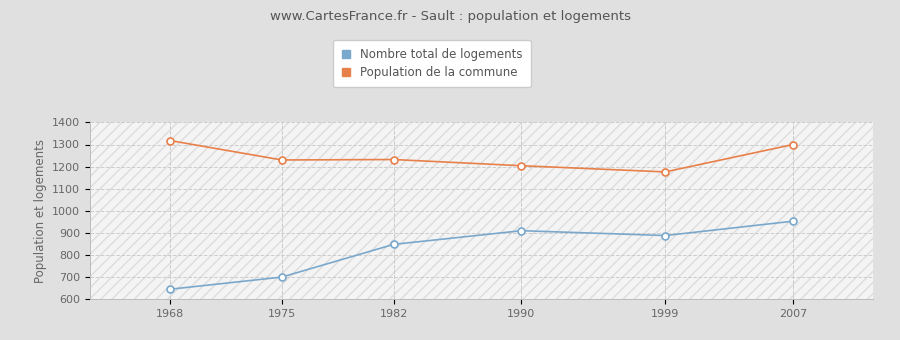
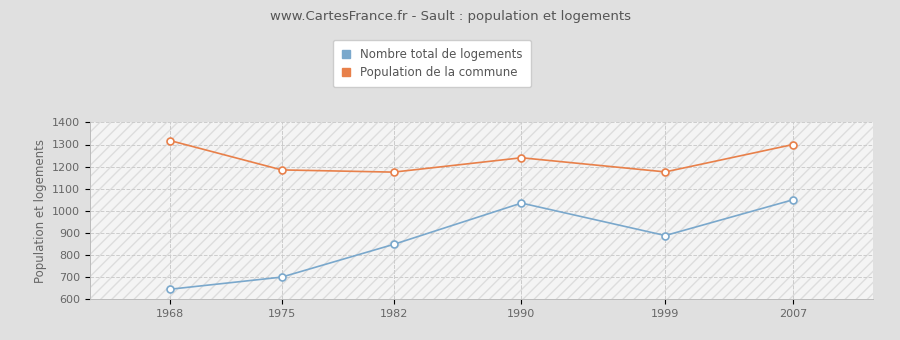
Population de la commune/1975: 1230 -> 1185
Population de la commune/1982: 1232 -> 1175
Nombre total de logements/1990: 910 -> 1035
Population de la commune/1990: 1204 -> 1240
Nombre total de logements/2007: 953 -> 1050
